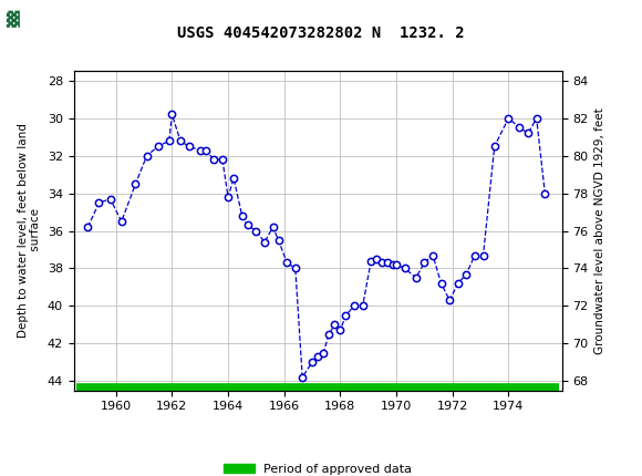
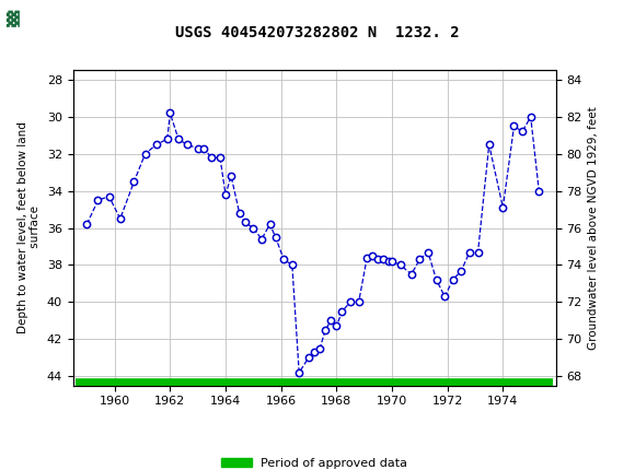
1974: 30.0 -> 34.9
